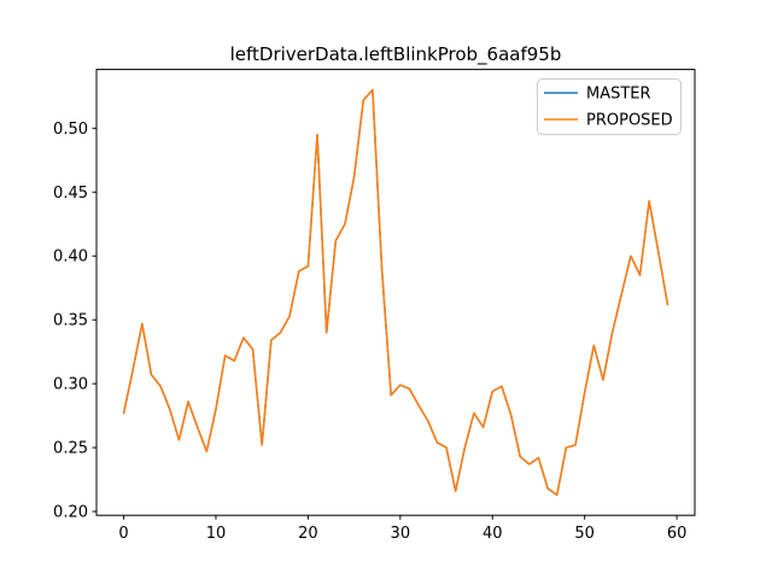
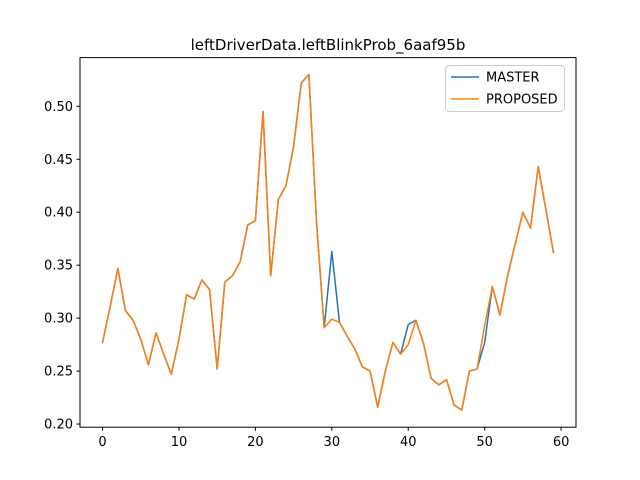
MASTER/30: 0.299 -> 0.363
PROPOSED/40: 0.294 -> 0.275
MASTER/50: 0.293 -> 0.277
